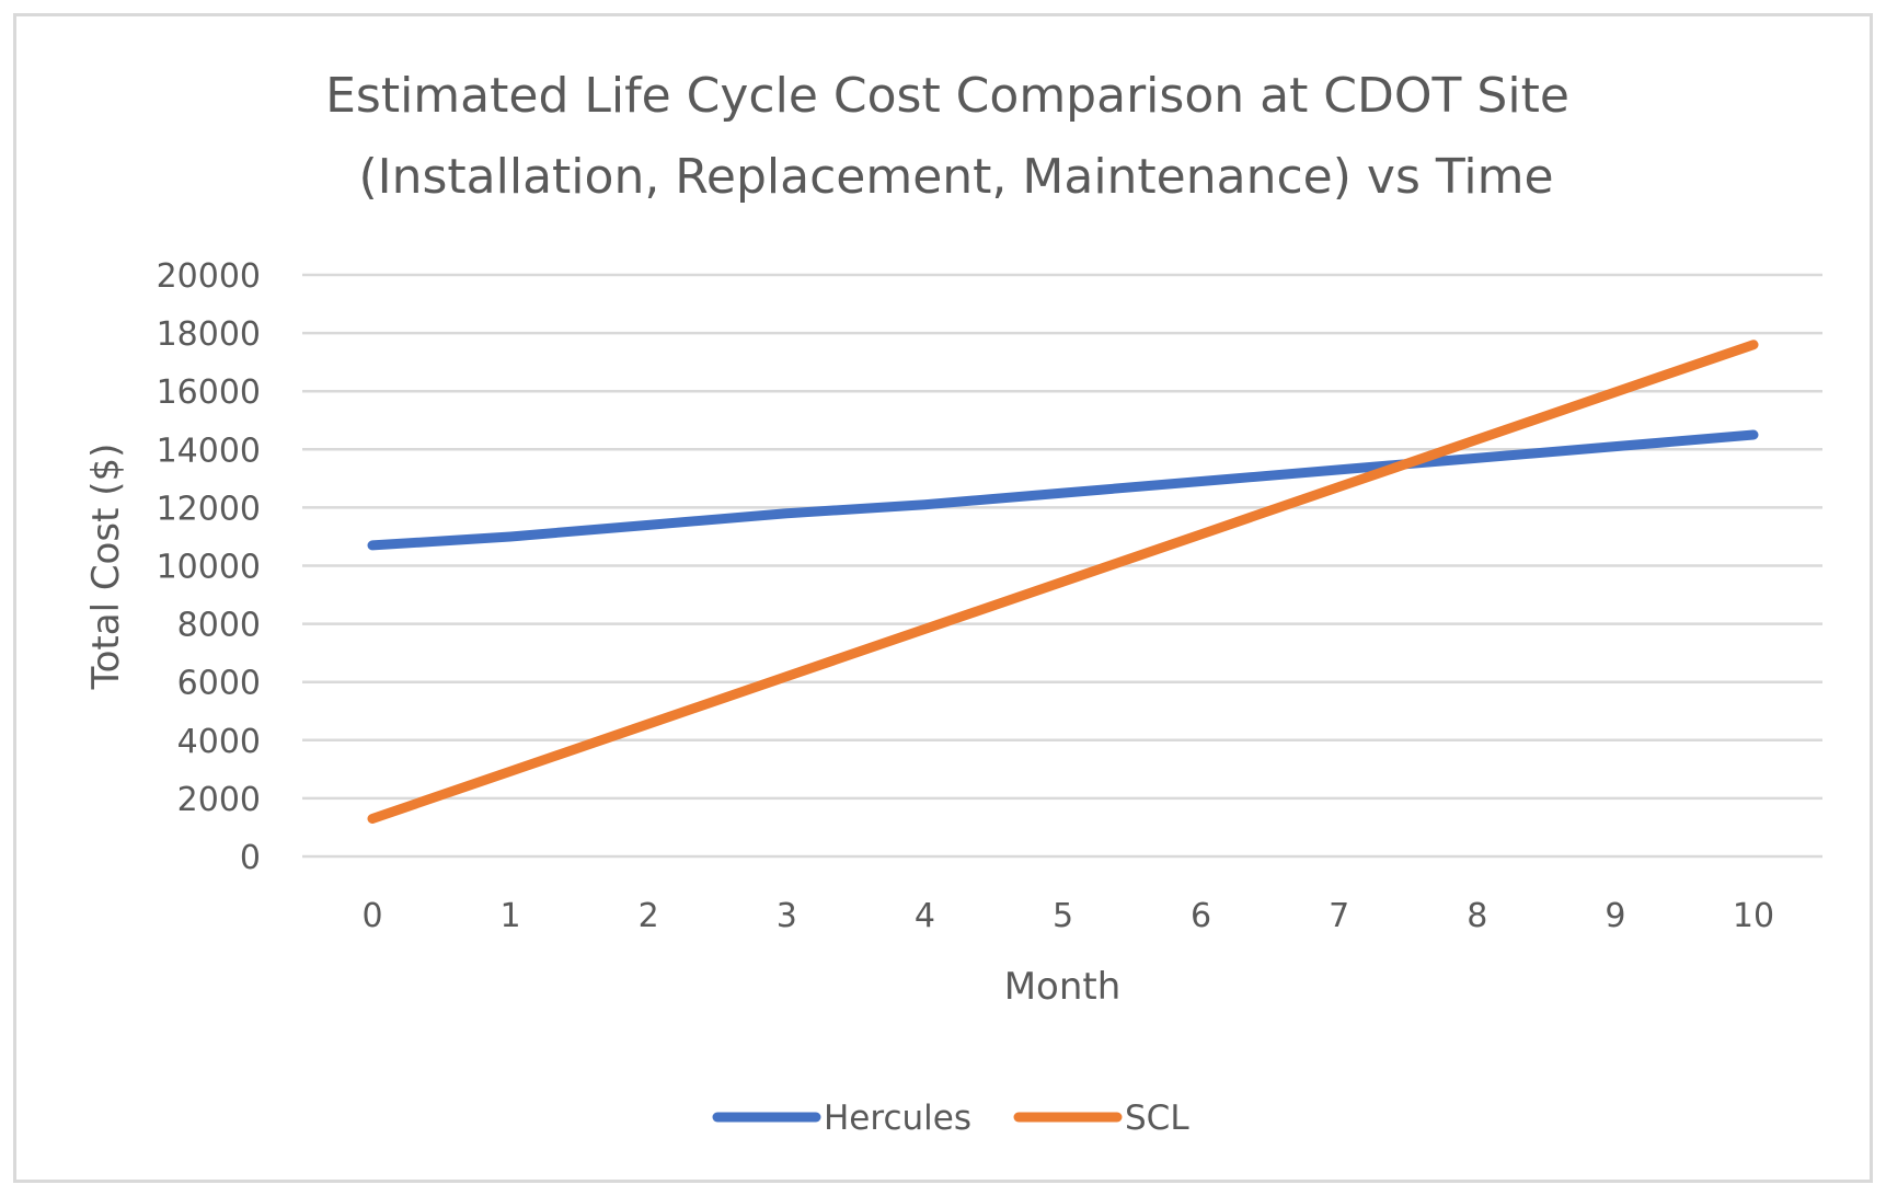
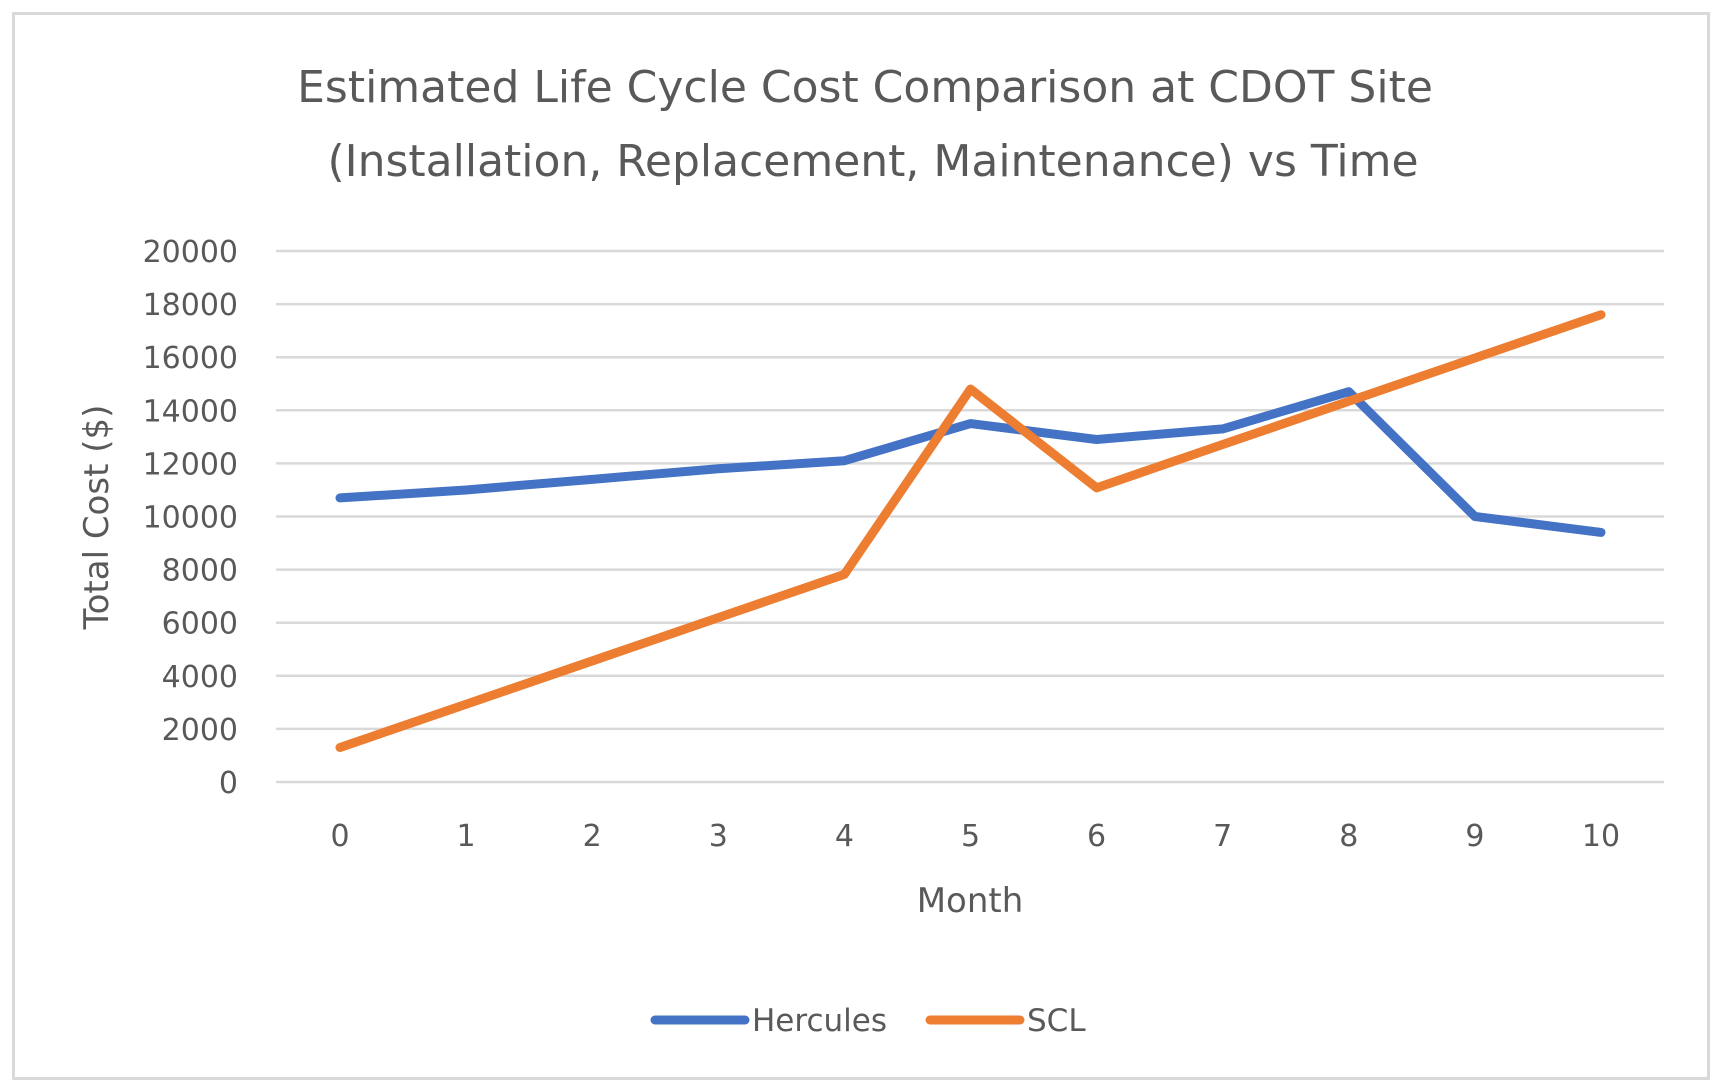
Hercules/5: 12500 -> 13500
SCL/5: 9400 -> 14800
Hercules/8: 13700 -> 14700
Hercules/9: 14100 -> 10000
Hercules/10: 14500 -> 9400
